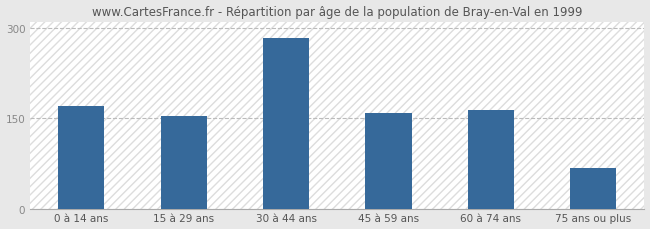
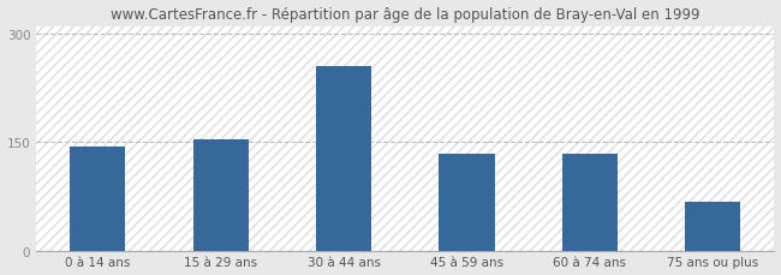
0 à 14 ans: 170 -> 144
30 à 44 ans: 283 -> 254
45 à 59 ans: 158 -> 134
60 à 74 ans: 163 -> 134
